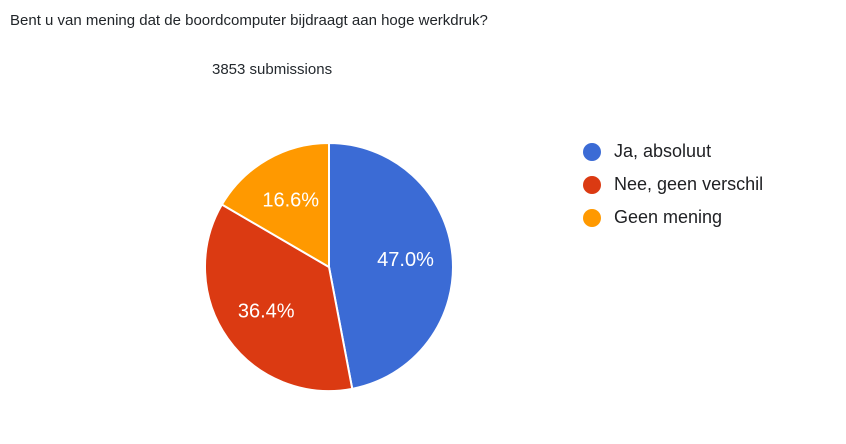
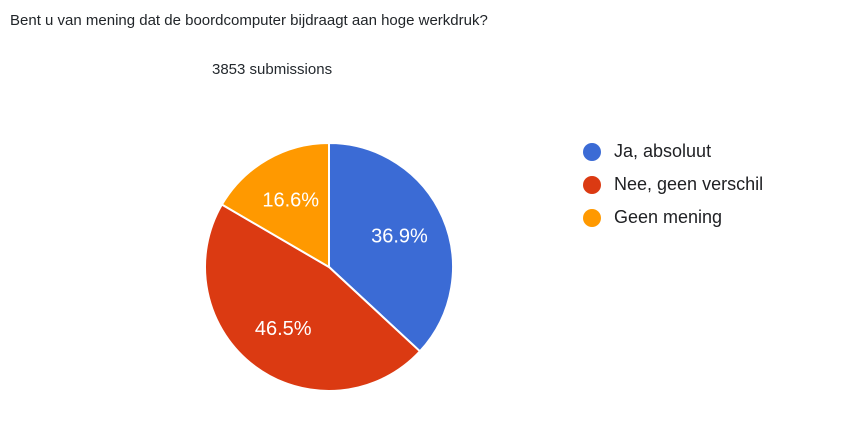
Ja, absoluut: 47.0% -> 36.9%
Nee, geen verschil: 36.4% -> 46.5%
